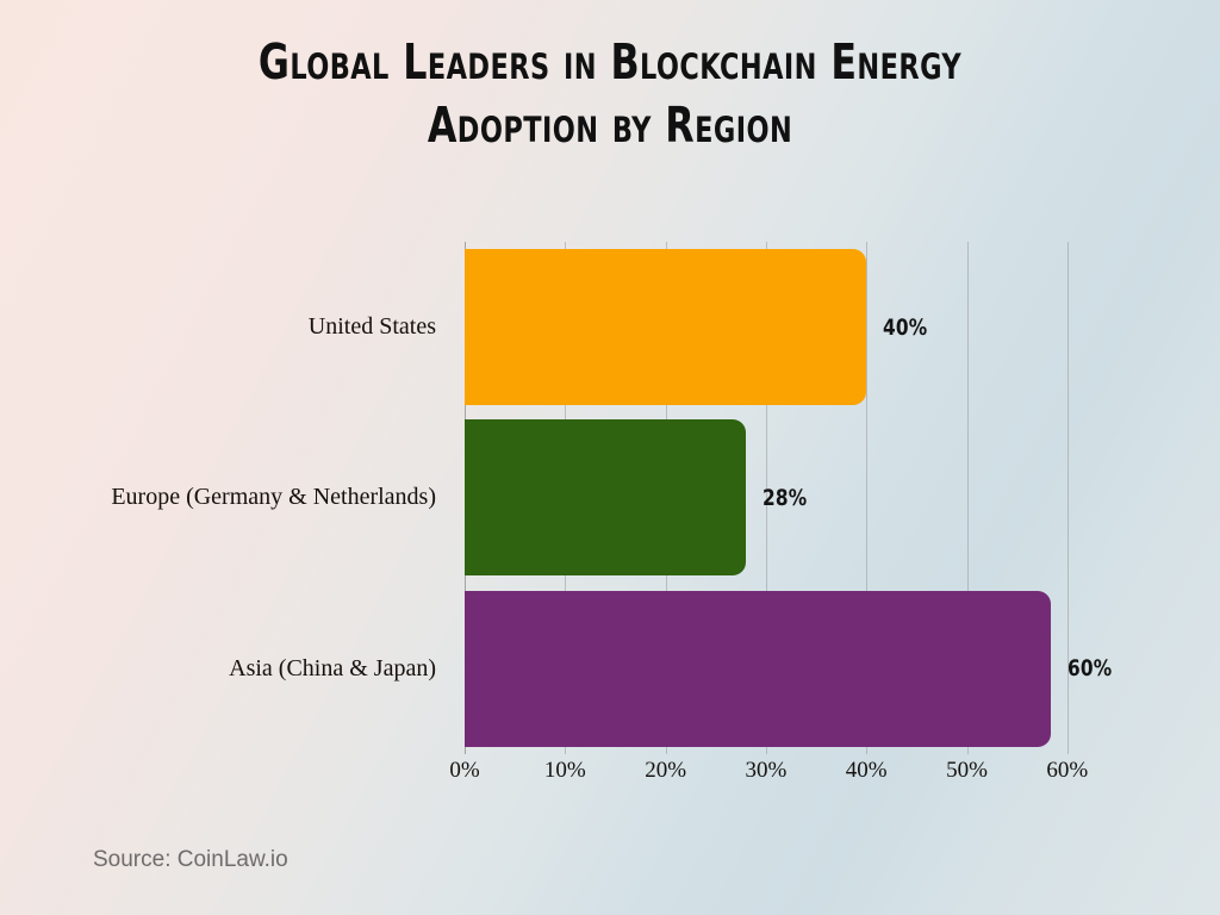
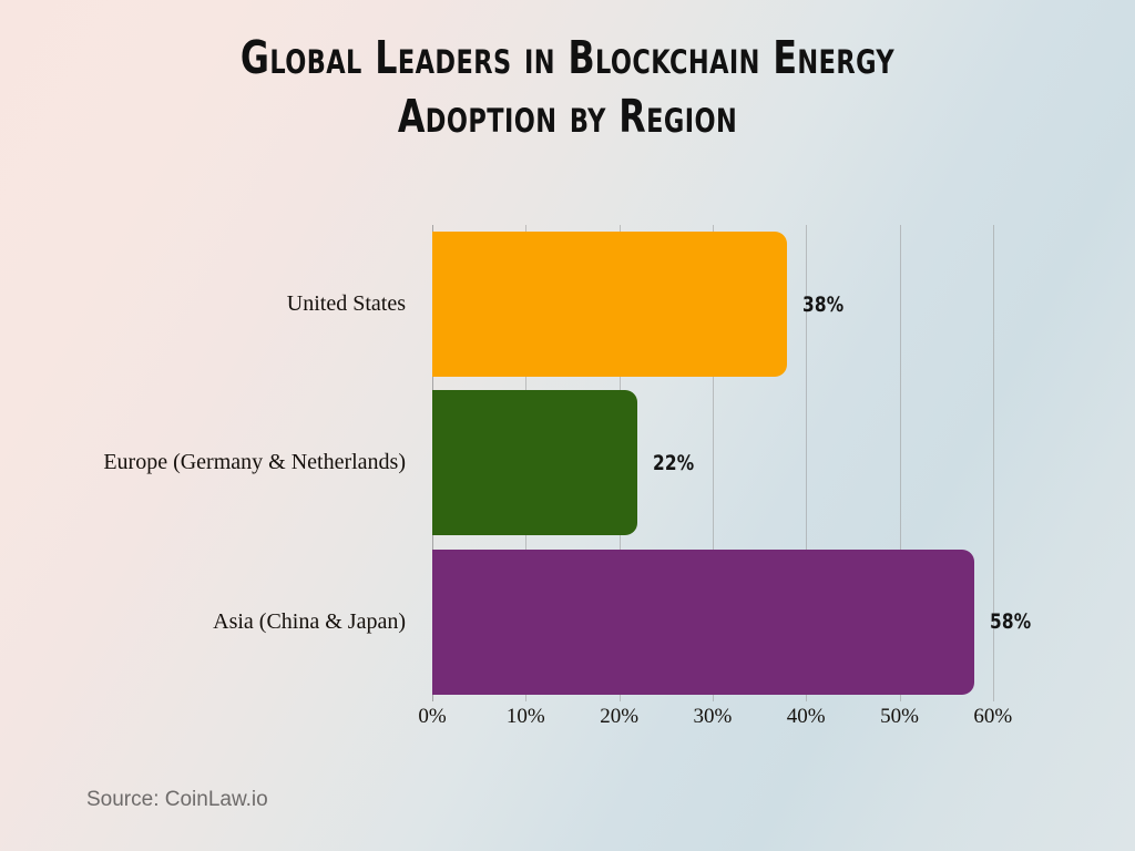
United States: 40% -> 38%
Europe (Germany & Netherlands): 28% -> 22%
Asia (China & Japan): 60% -> 58%
